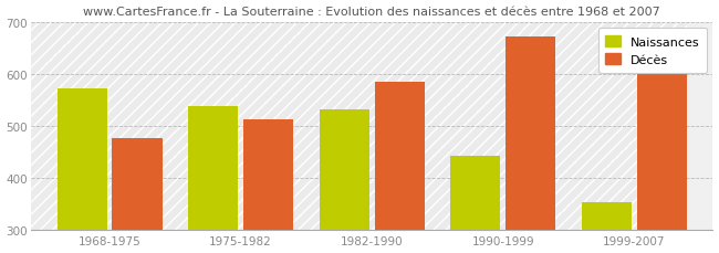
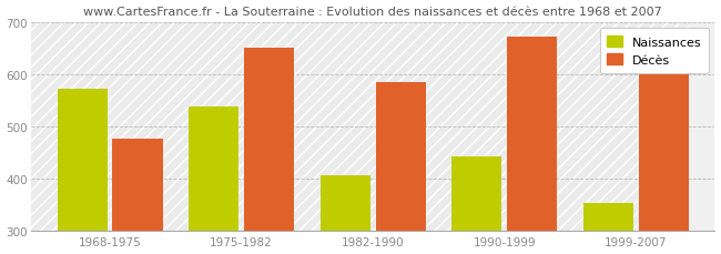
Décès/1975-1982: 513 -> 650
Naissances/1982-1990: 532 -> 405
